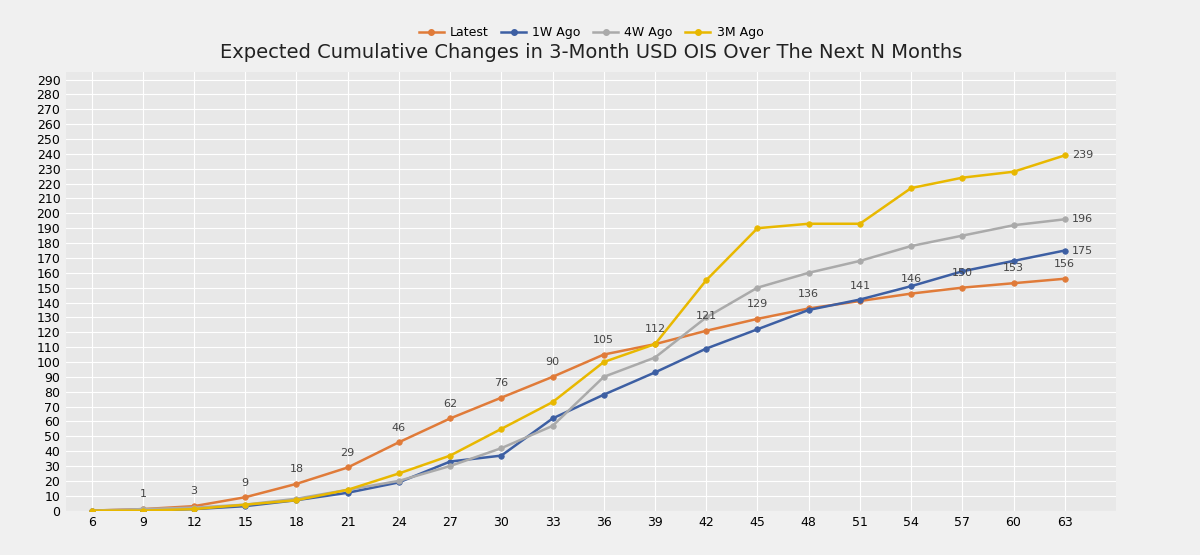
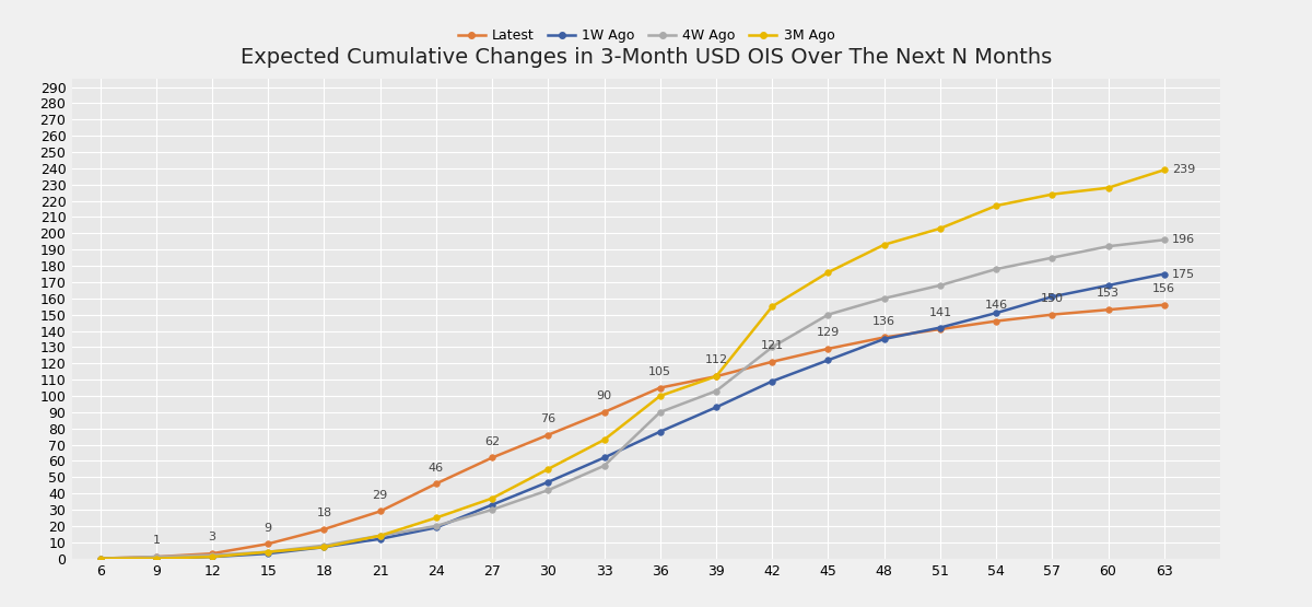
1W Ago/30: 37 -> 47
3M Ago/45: 190 -> 176
3M Ago/51: 193 -> 203
